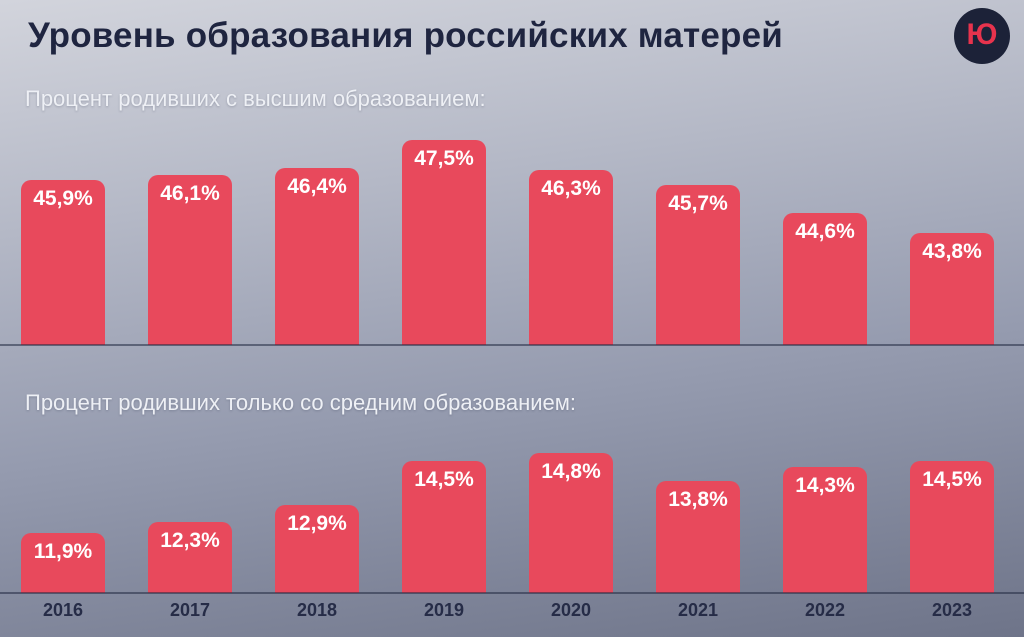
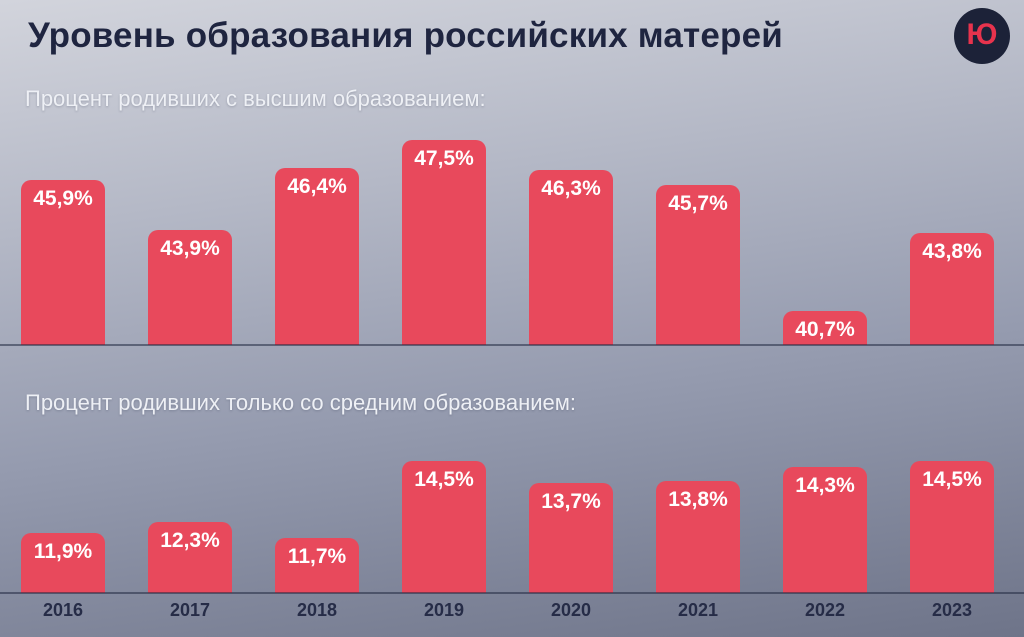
Процент родивших с высшим образованием:/2017: 46,1% -> 43,9%
Процент родивших с высшим образованием:/2022: 44,6% -> 40,7%
Процент родивших только со средним образованием:/2018: 12,9% -> 11,7%
Процент родивших только со средним образованием:/2020: 14,8% -> 13,7%
